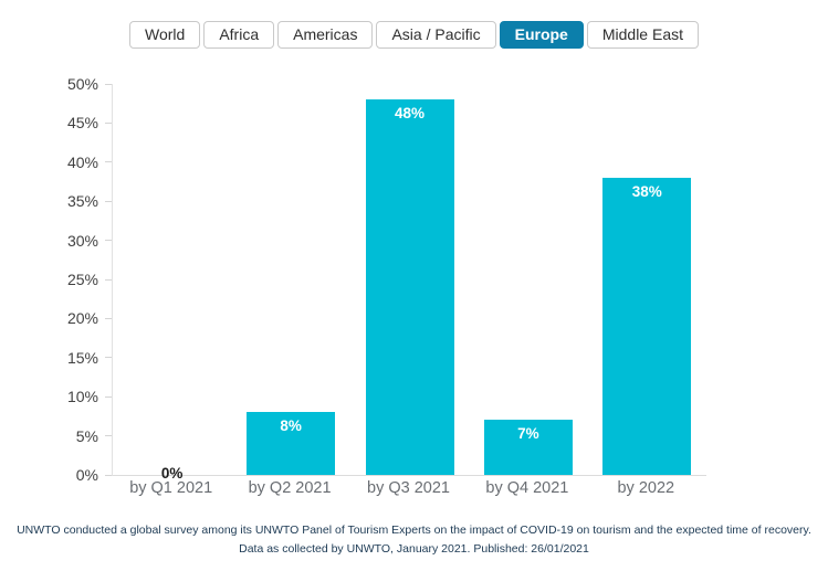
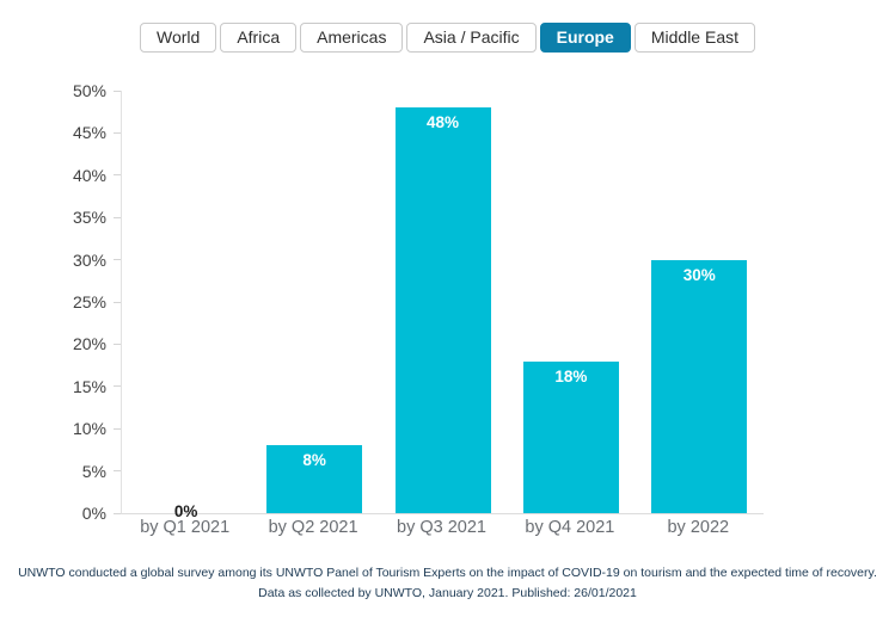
by Q4 2021: 7% -> 18%
by 2022: 38% -> 30%
